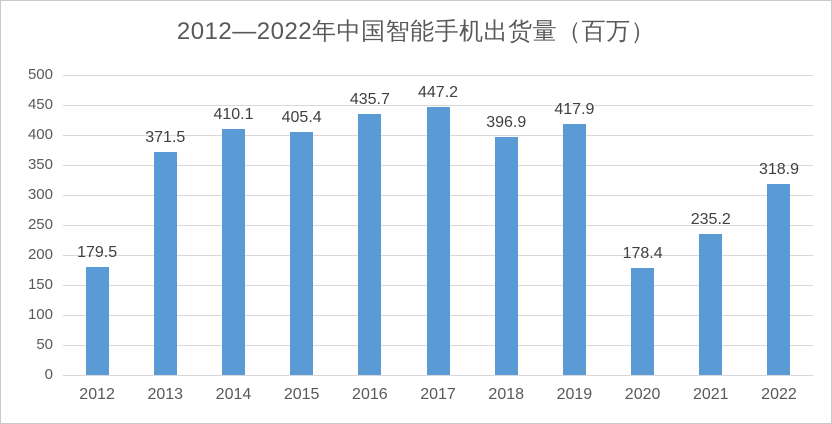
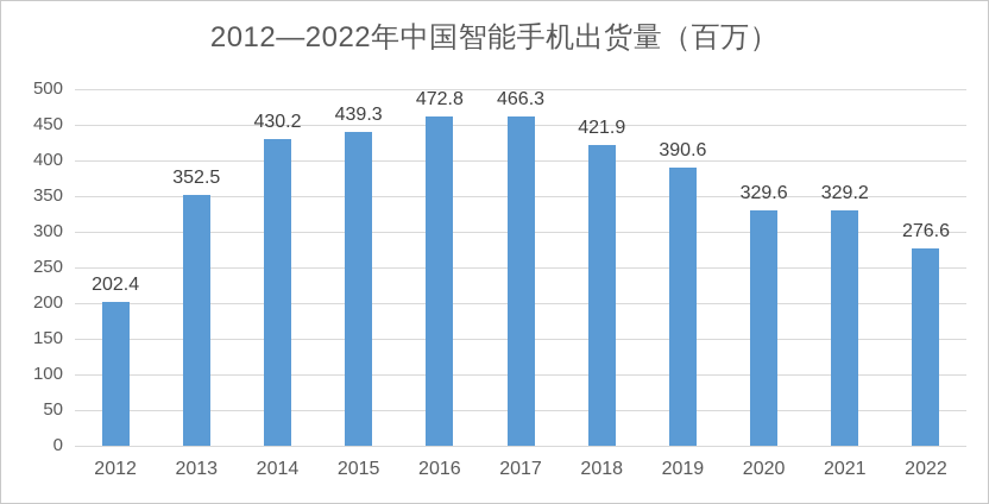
2012: 179.5 -> 202.4
2013: 371.5 -> 352.5
2014: 410.1 -> 430.2
2015: 405.4 -> 439.3
2016: 435.7 -> 472.8
2017: 447.2 -> 466.3
2018: 396.9 -> 421.9
2019: 417.9 -> 390.6
2020: 178.4 -> 329.6
2021: 235.2 -> 329.2
2022: 318.9 -> 276.6
